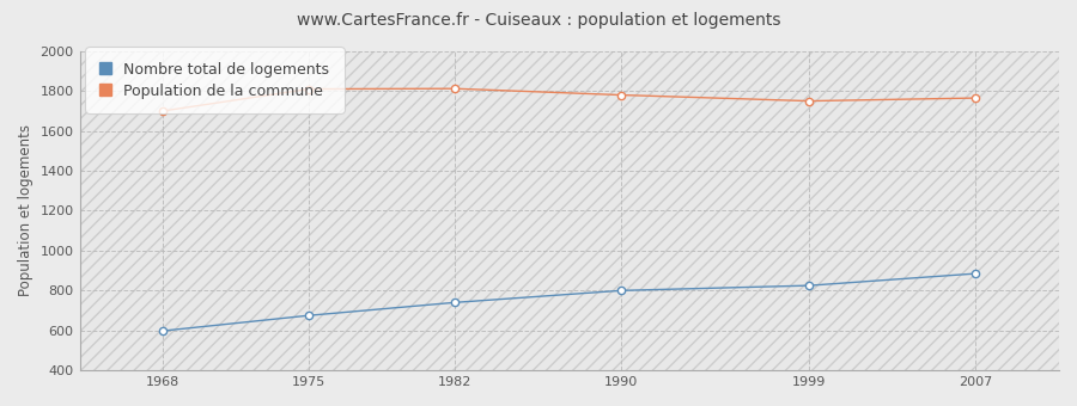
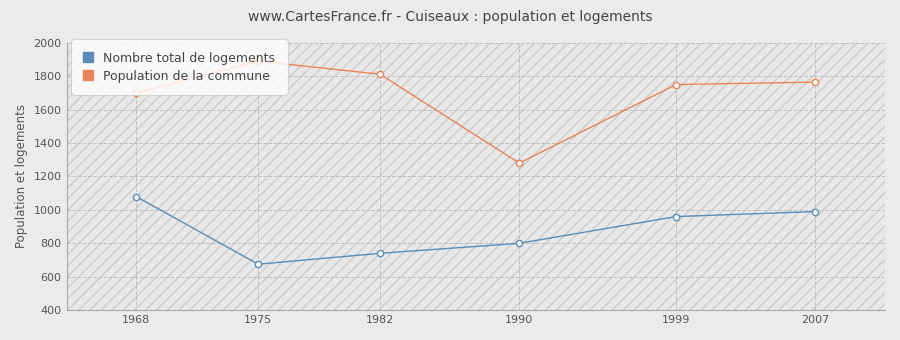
Nombre total de logements/1968: 600 -> 1080
Population de la commune/1975: 1810 -> 1890
Population de la commune/1990: 1780 -> 1280
Nombre total de logements/1999: 820 -> 960
Nombre total de logements/2007: 880 -> 990
